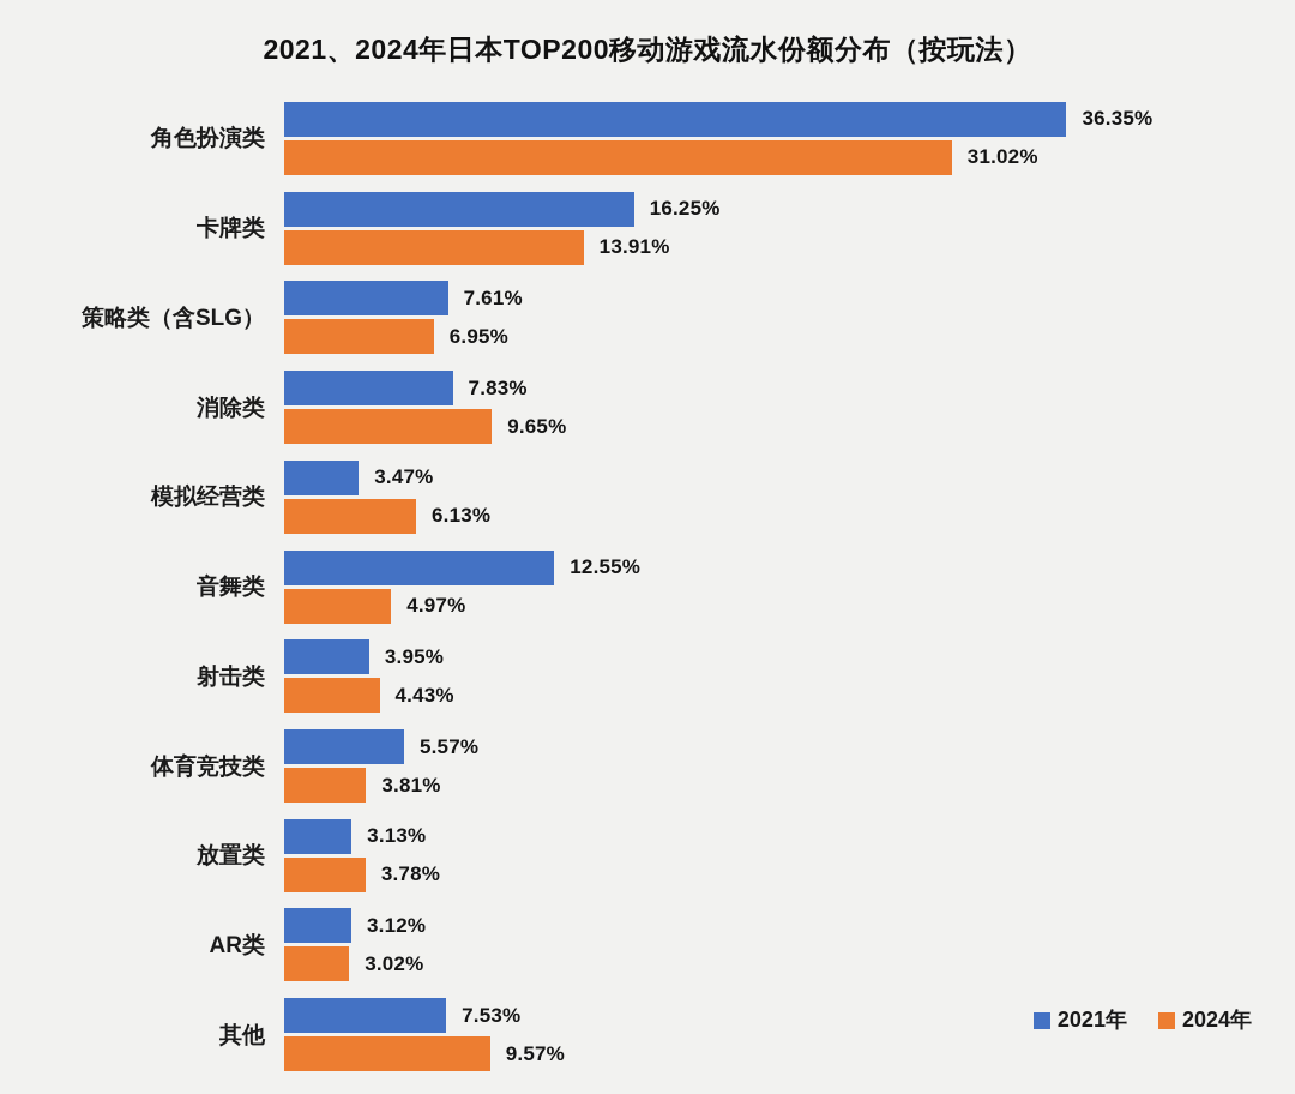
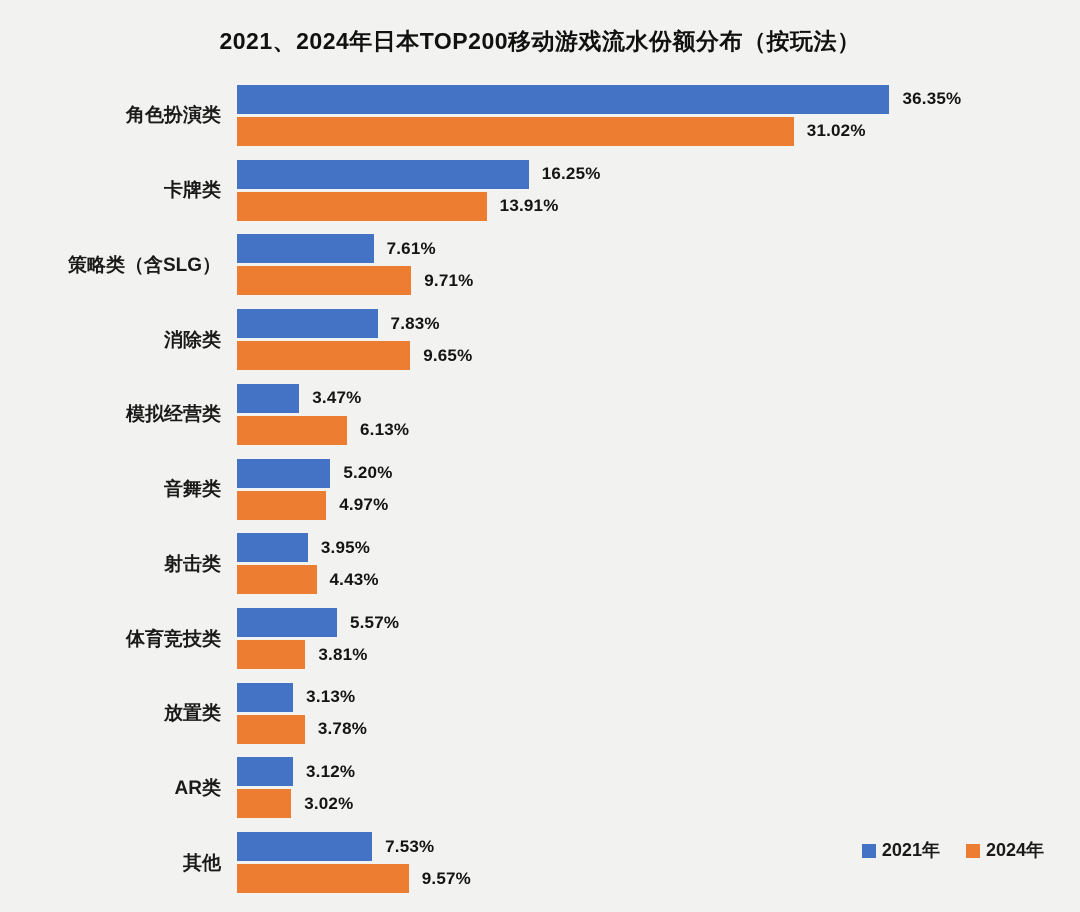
2024年/策略类（含SLG）: 6.95% -> 9.71%
2021年/音舞类: 12.55% -> 5.20%
